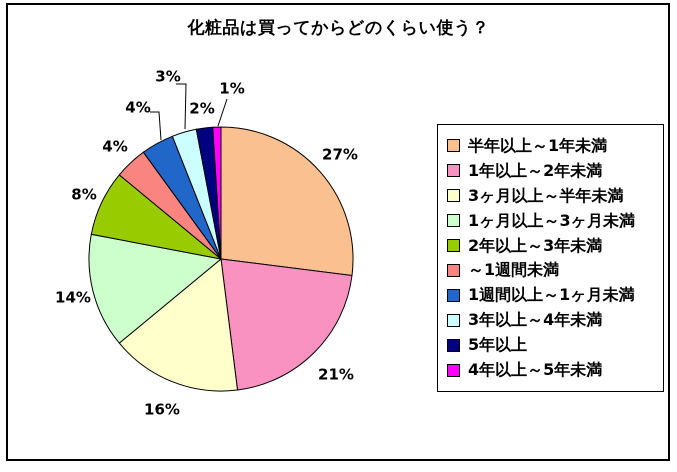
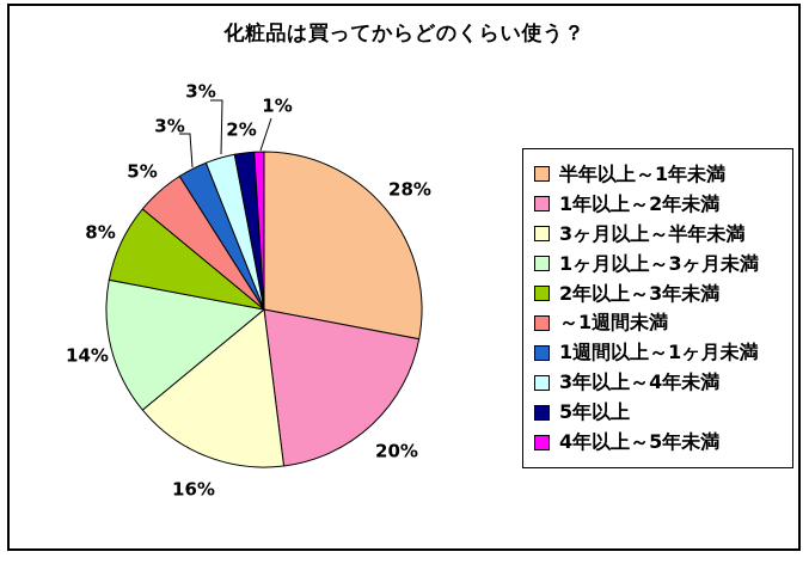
半年以上～1年未満: 27% -> 28%
1年以上～2年未満: 21% -> 20%
～1週間未満: 4% -> 5%
1週間以上～1ヶ月未満: 4% -> 3%
